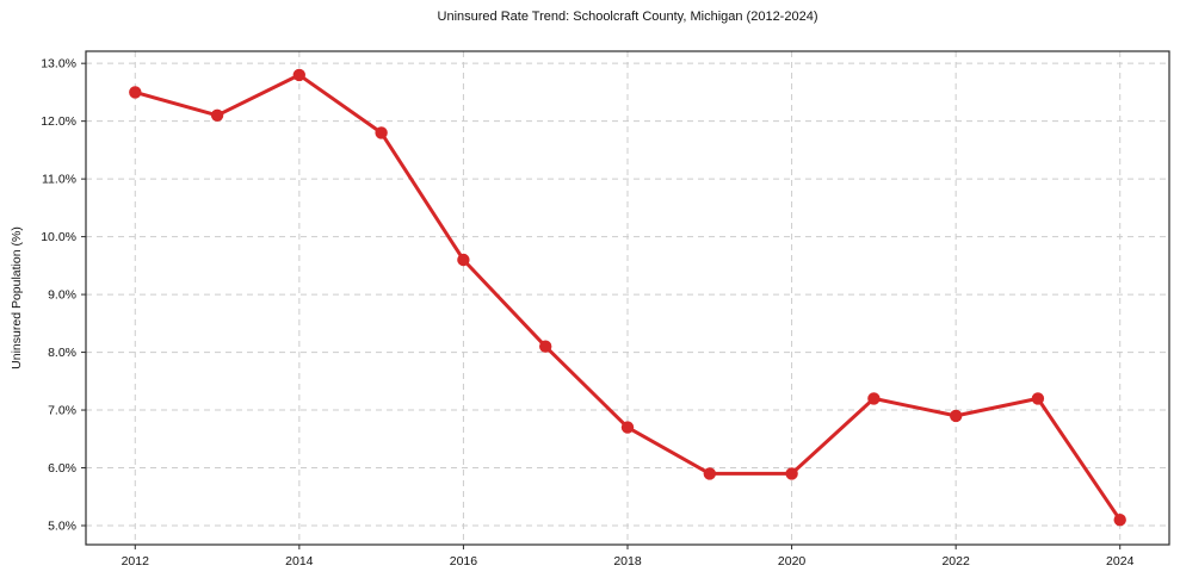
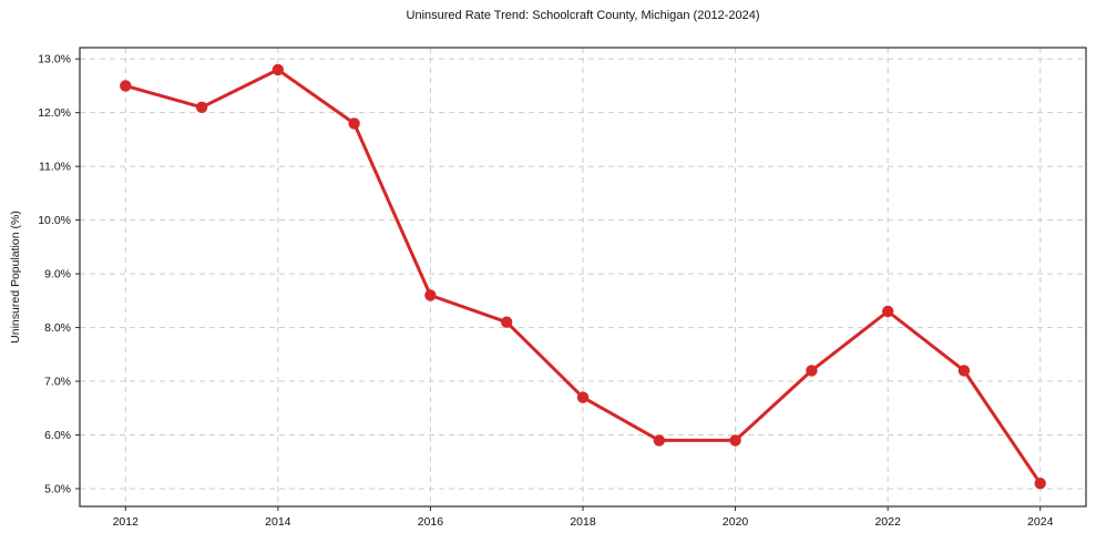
2016: 9.6% -> 8.6%
2022: 6.9% -> 8.3%
